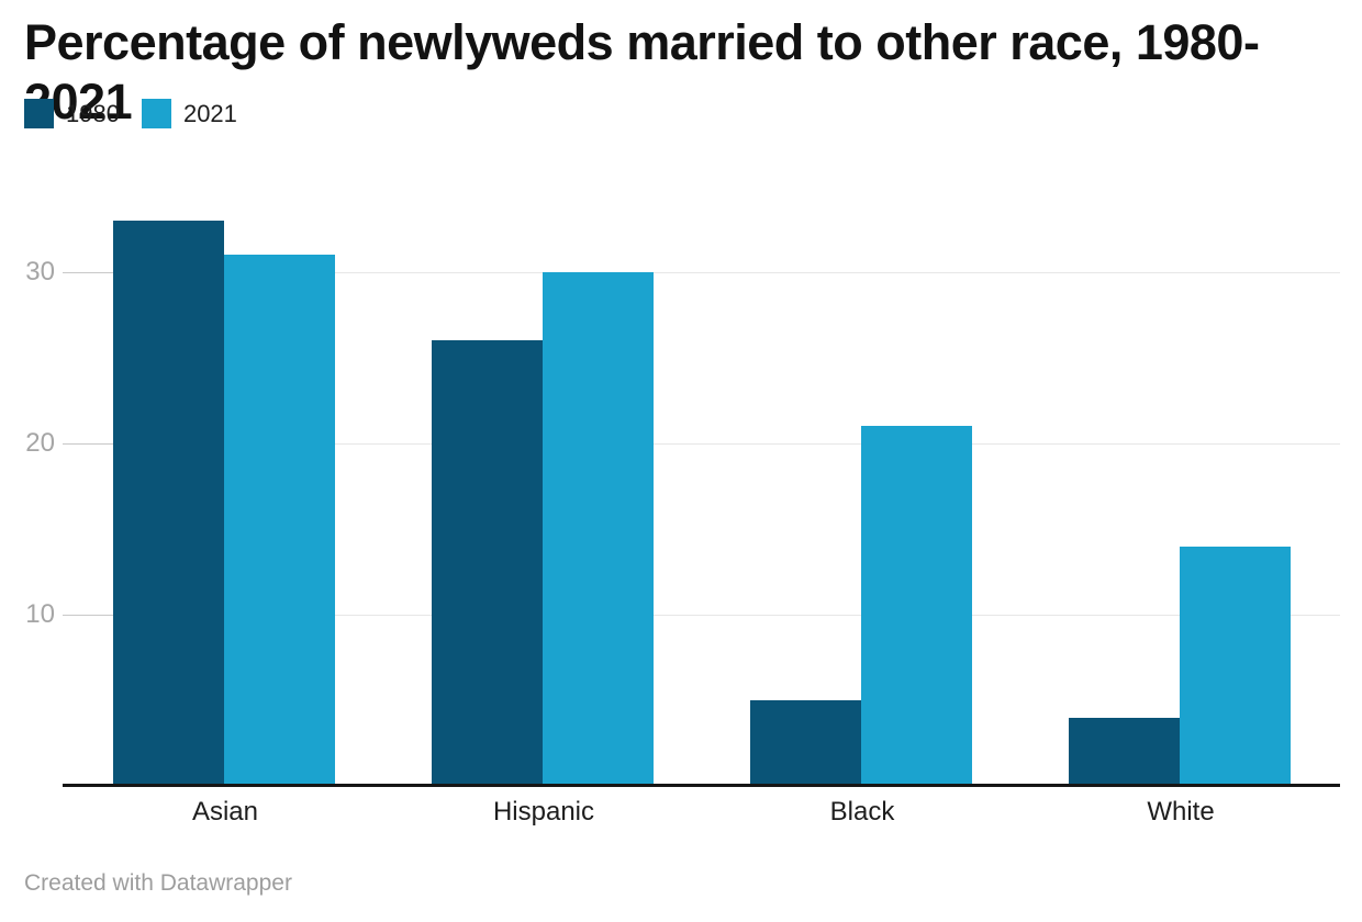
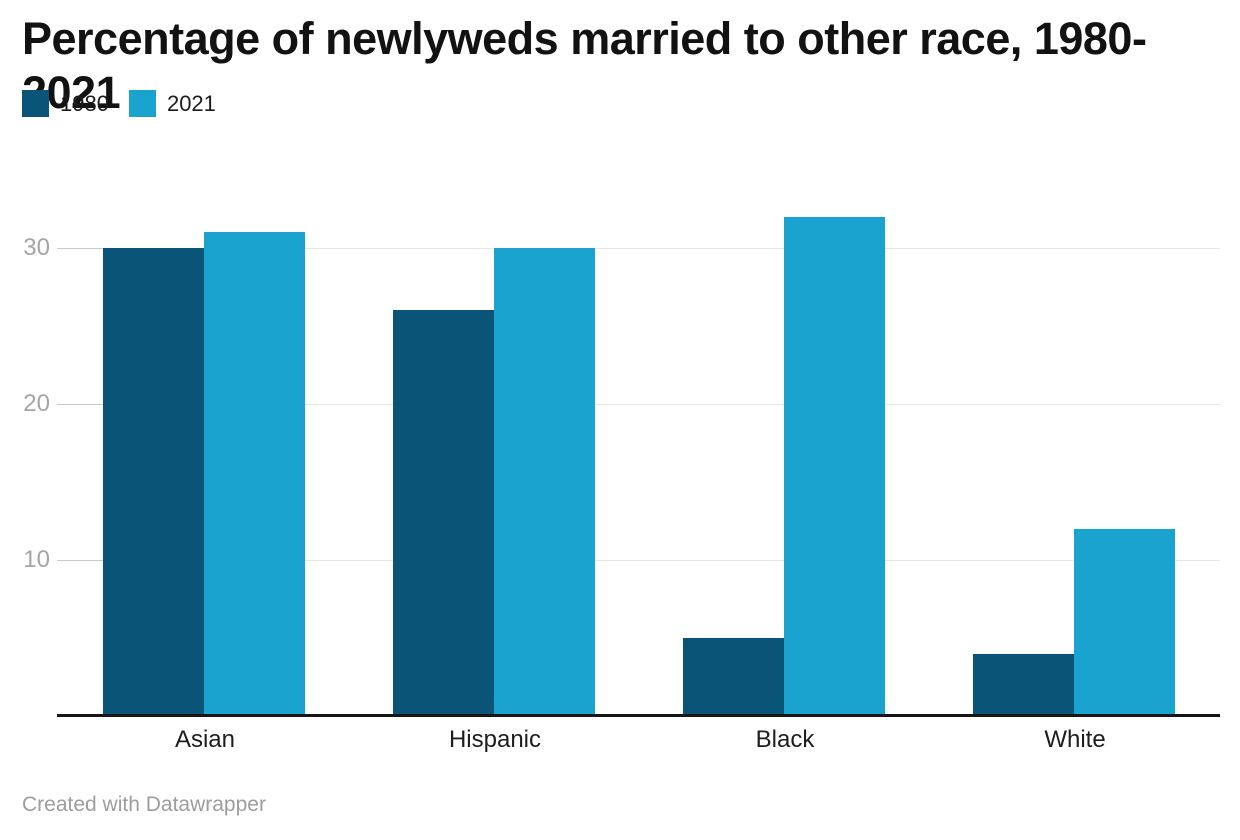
1980/Asian: 33 -> 30
2021/Black: 21 -> 32
2021/White: 14 -> 12
